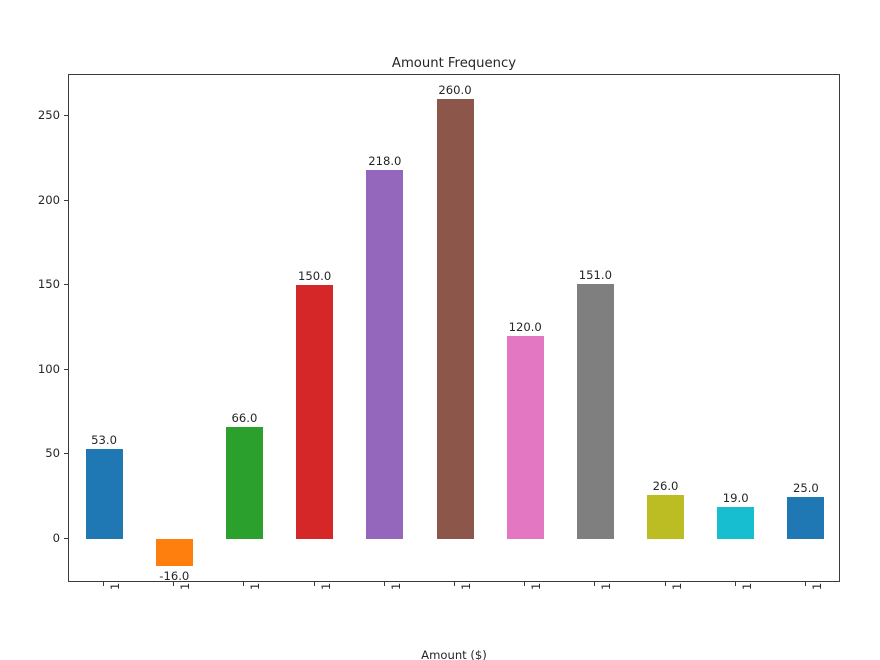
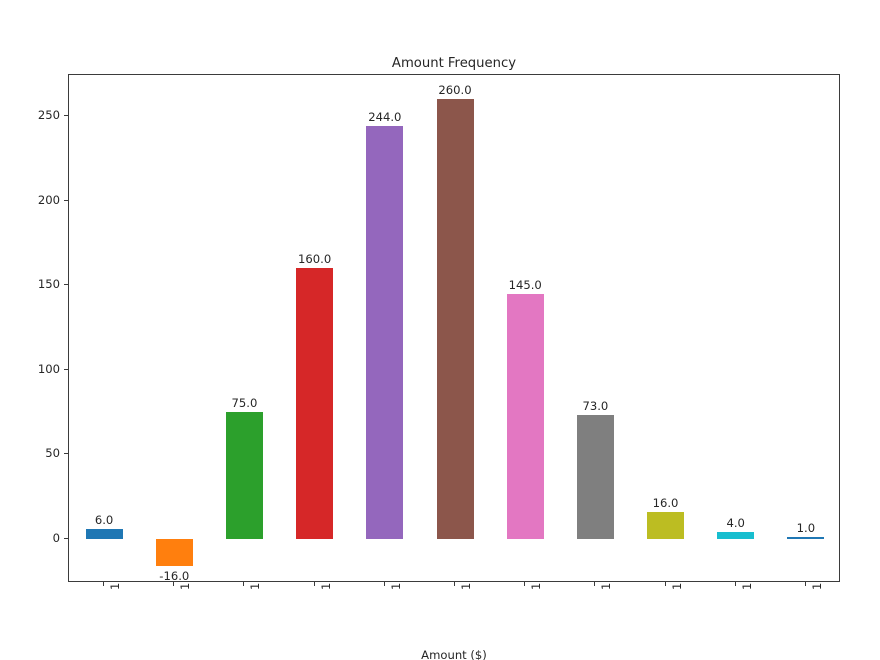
108300.0: 53.0 -> 6.0
112780.0: 66.0 -> 75.0
115020.0: 150.0 -> 160.0
117260.0: 218.0 -> 244.0
121740.0: 120.0 -> 145.0
123980.0: 151.0 -> 73.0
126220.0: 26.0 -> 16.0
128460.0: 19.0 -> 4.0
130700.0: 25.0 -> 1.0
